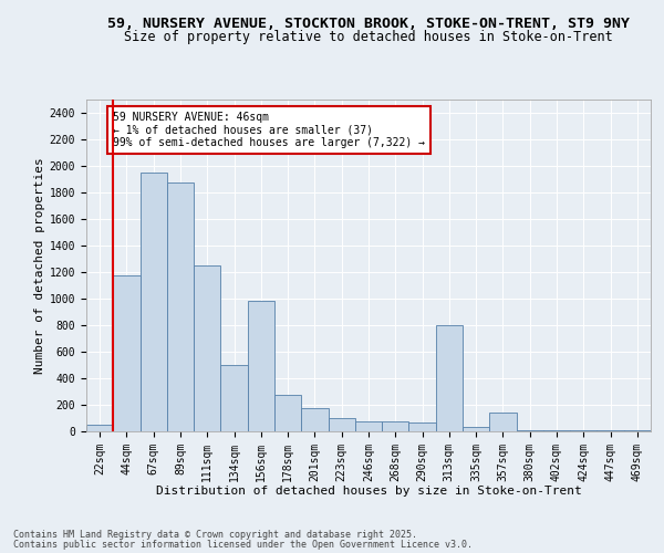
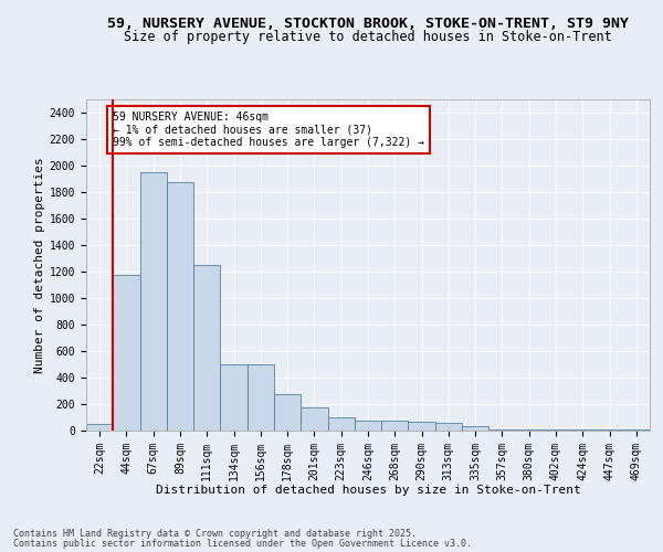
156sqm: 980 -> 500
313sqm: 800 -> 60
357sqm: 140 -> 10
